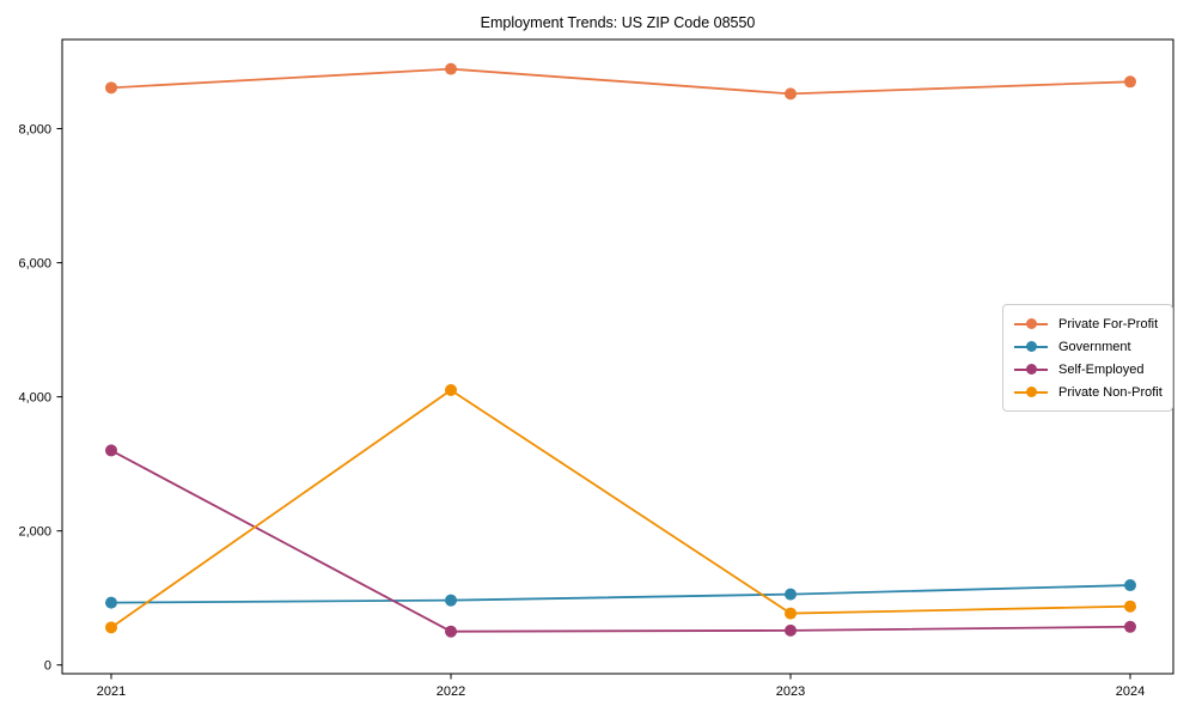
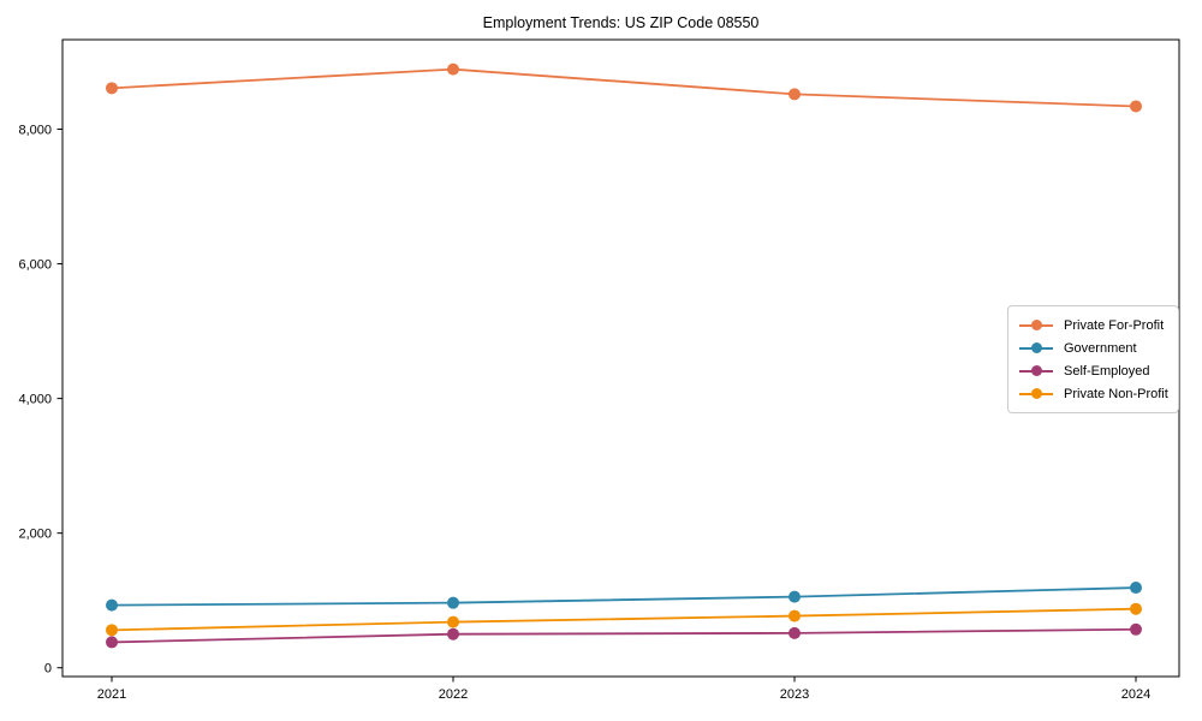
Self-Employed/2021: 3200 -> 400
Private Non-Profit/2022: 4100 -> 700
Private For-Profit/2024: 8700 -> 8300
